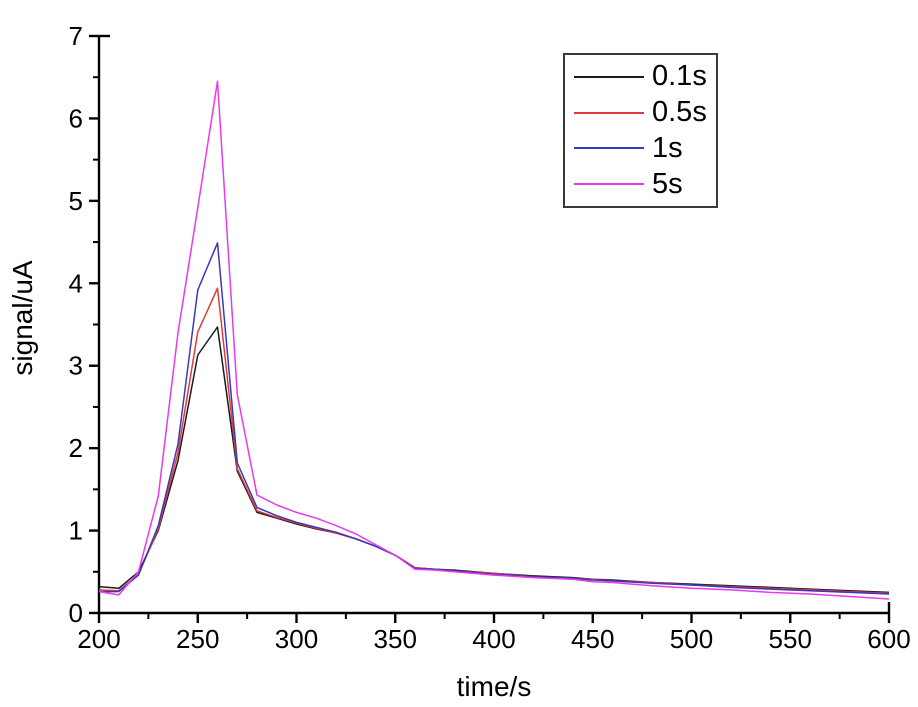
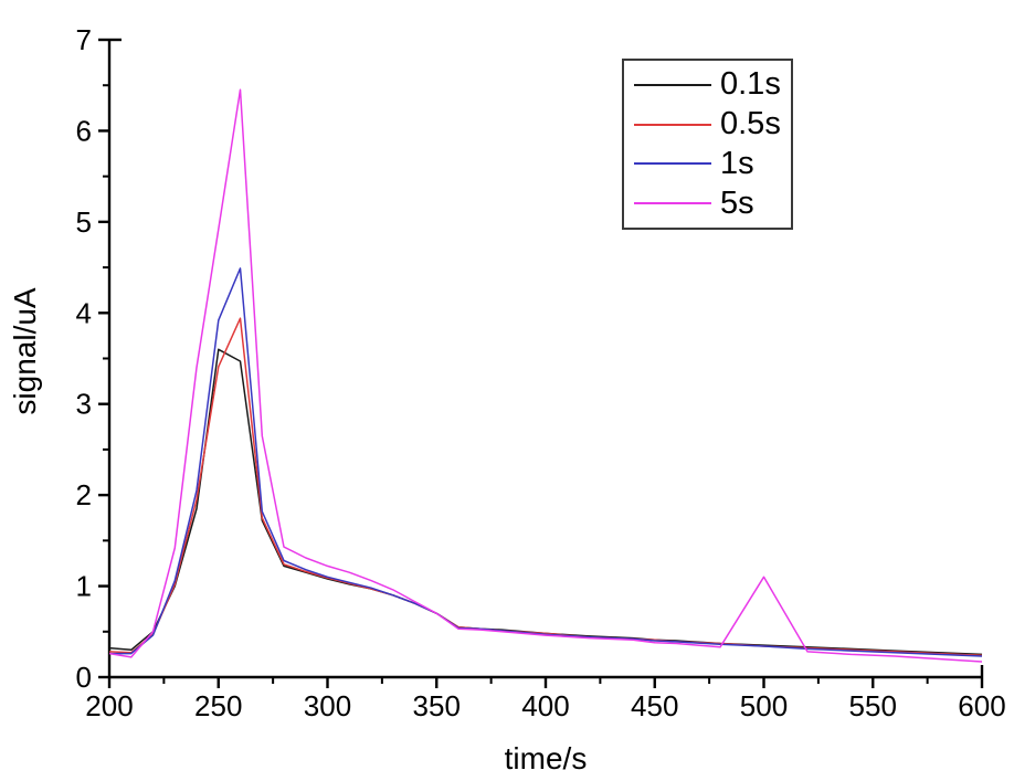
0.1s/250: 3.1 -> 3.6
5s/500: 0.3 -> 1.1
